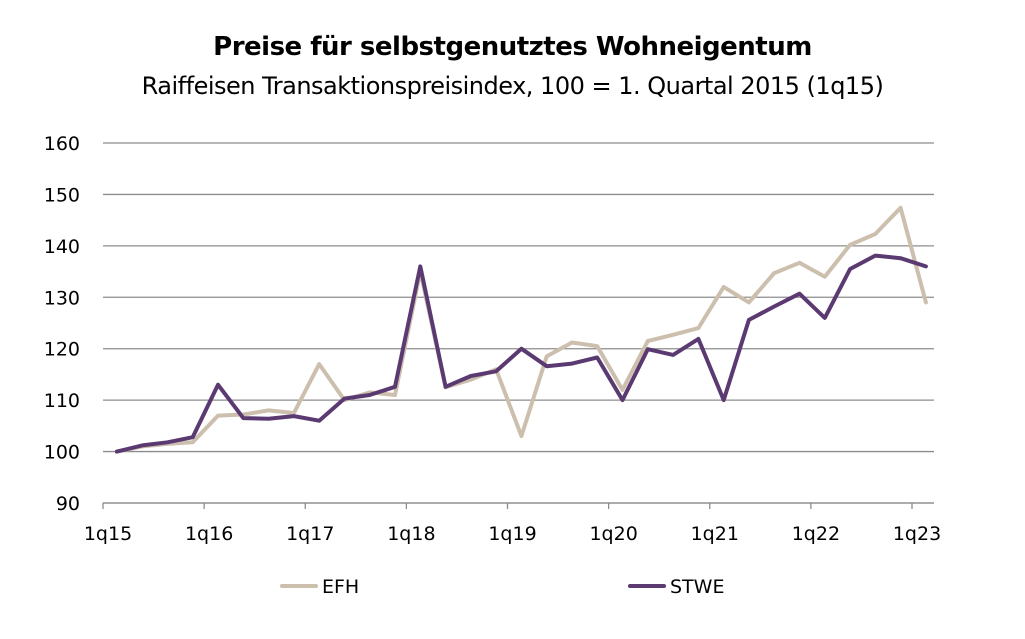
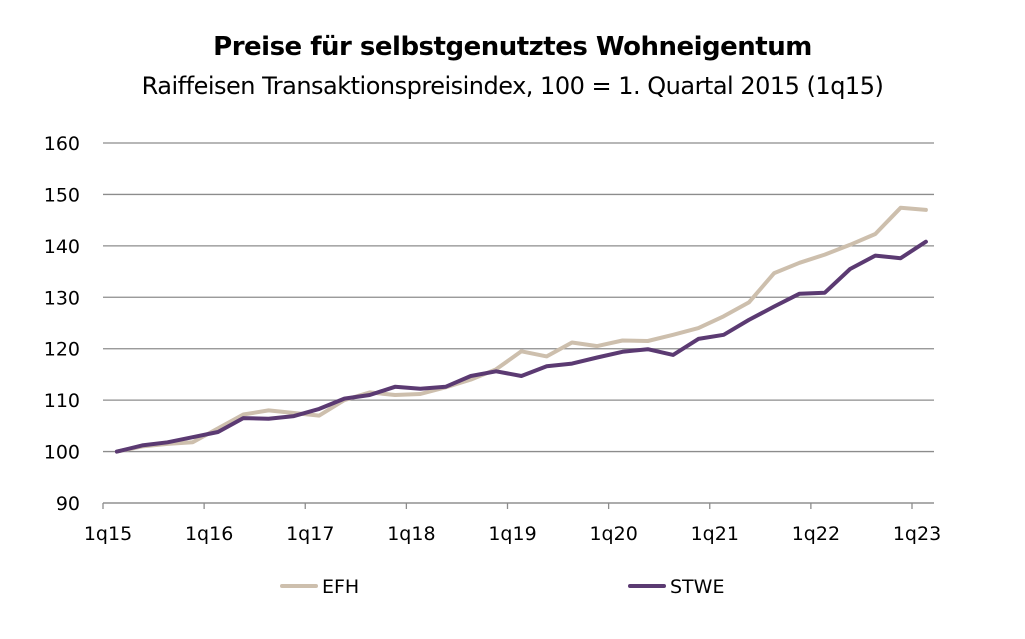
EFH/1q16: 107 -> 104
STWE/1q16: 113 -> 104
EFH/1q17: 117 -> 107
STWE/1q17: 106 -> 108
EFH/1q18: 135 -> 111
STWE/1q18: 136 -> 112
EFH/1q19: 103 -> 120
STWE/1q19: 120 -> 115
EFH/1q20: 112 -> 122
STWE/1q20: 110 -> 119
EFH/1q21: 132 -> 126
STWE/1q21: 110 -> 123
EFH/1q22: 134 -> 138
STWE/1q22: 126 -> 131
EFH/1q23: 129 -> 147
STWE/1q23: 136 -> 141
